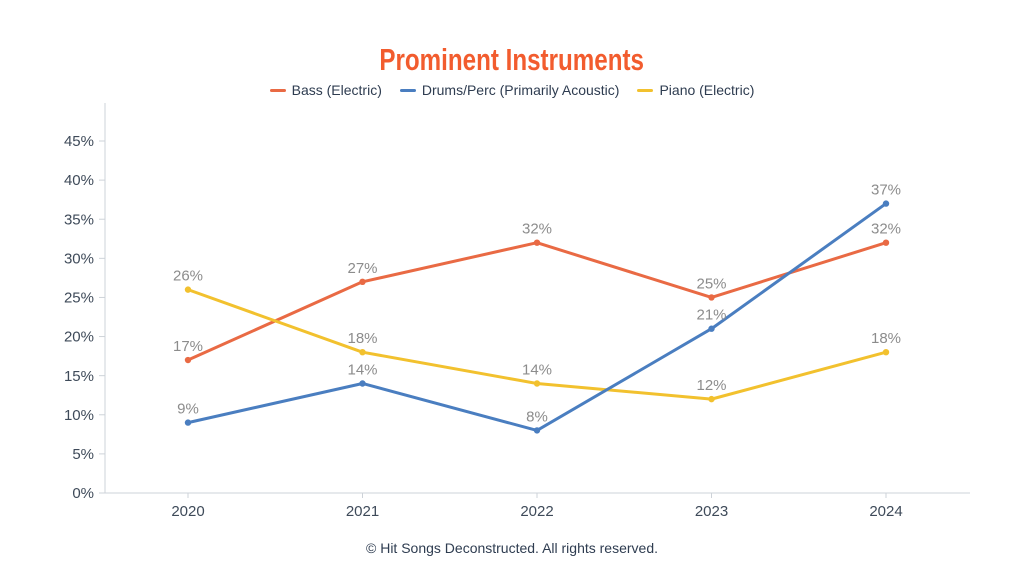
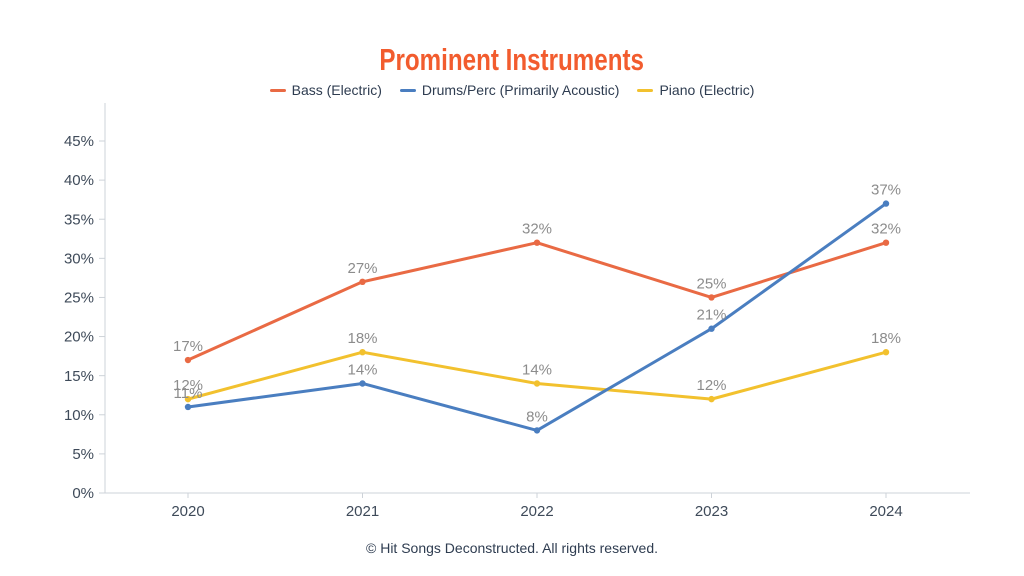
Drums/Perc (Primarily Acoustic)/2020: 9% -> 11%
Piano (Electric)/2020: 26% -> 12%
